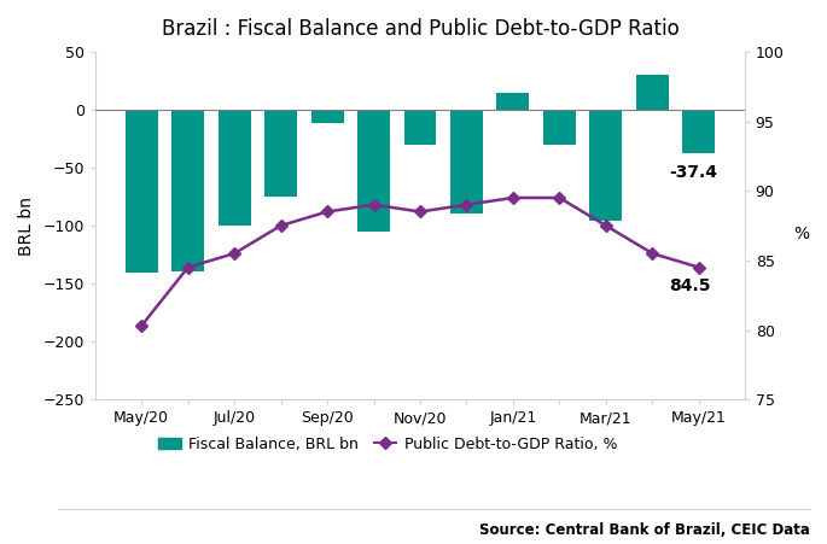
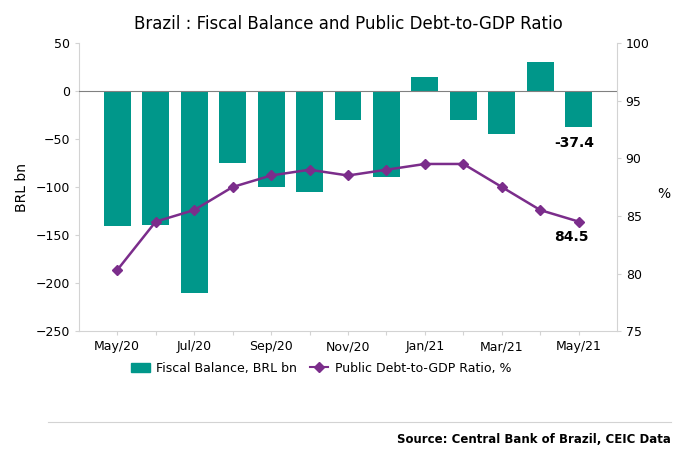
Fiscal Balance, BRL bn/Jul/20: -100 -> -210
Fiscal Balance, BRL bn/Sep/20: -12 -> -100
Fiscal Balance, BRL bn/Mar/21: -96 -> -45
